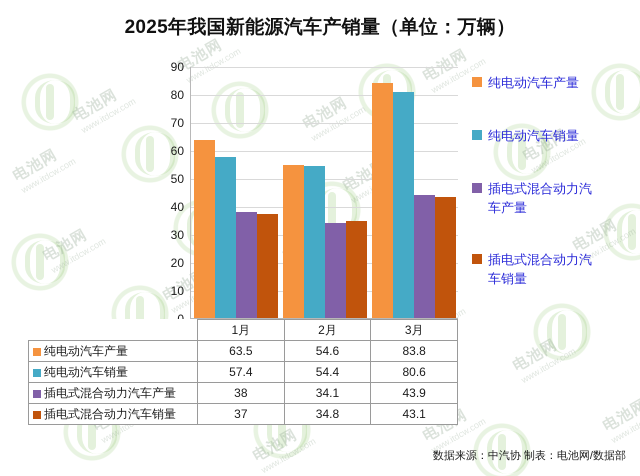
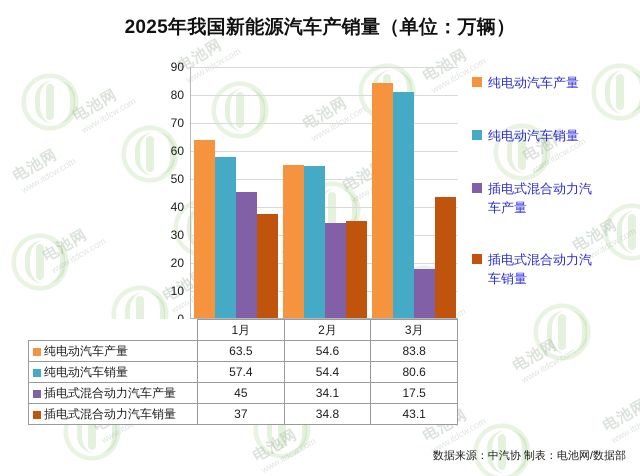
插电式混合动力汽车产量/1月: 38 -> 45
插电式混合动力汽车产量/3月: 43.9 -> 17.5
